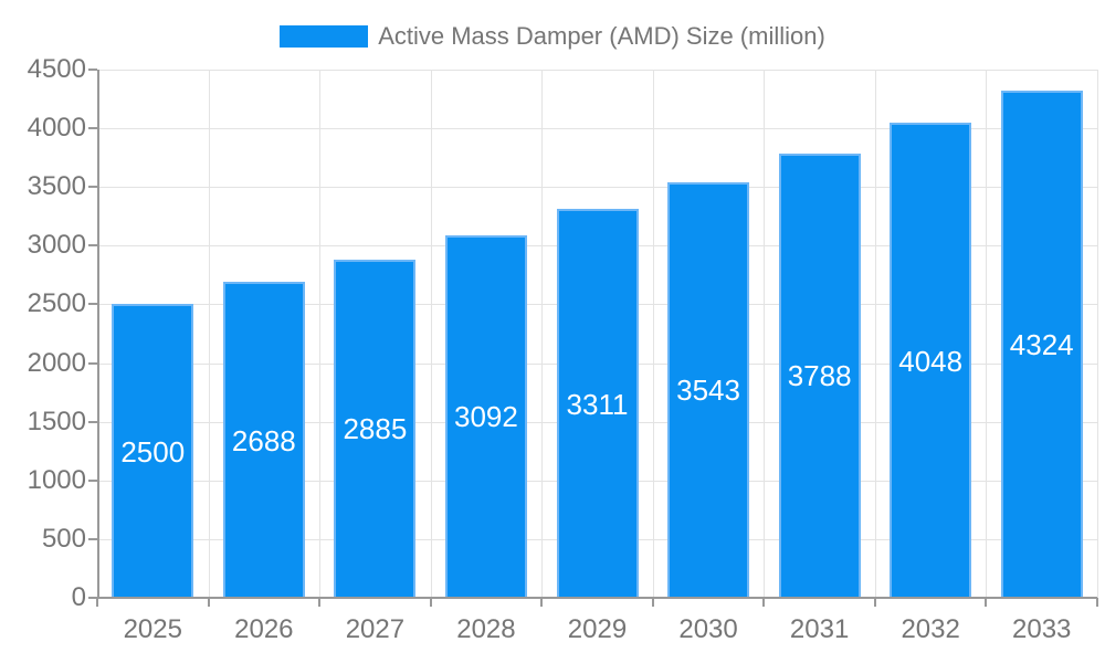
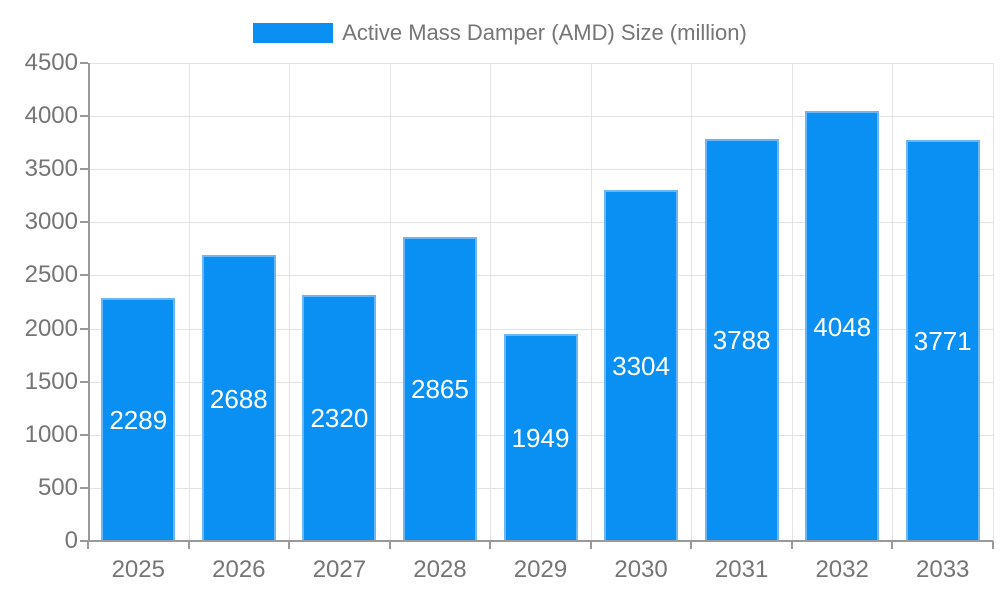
2025: 2500 -> 2289
2027: 2885 -> 2320
2028: 3092 -> 2865
2029: 3311 -> 1949
2030: 3543 -> 3304
2033: 4324 -> 3771
